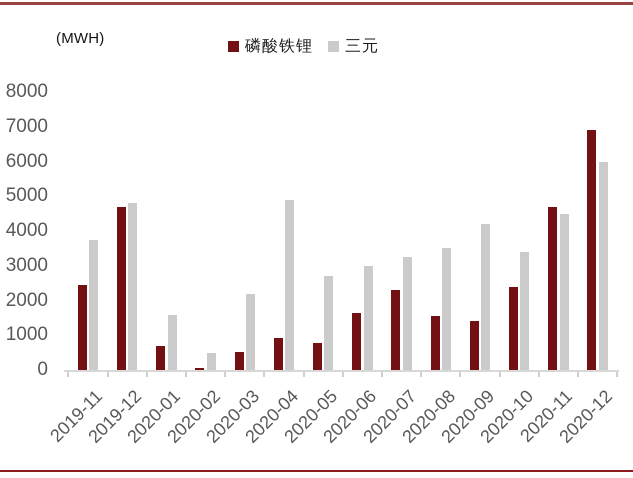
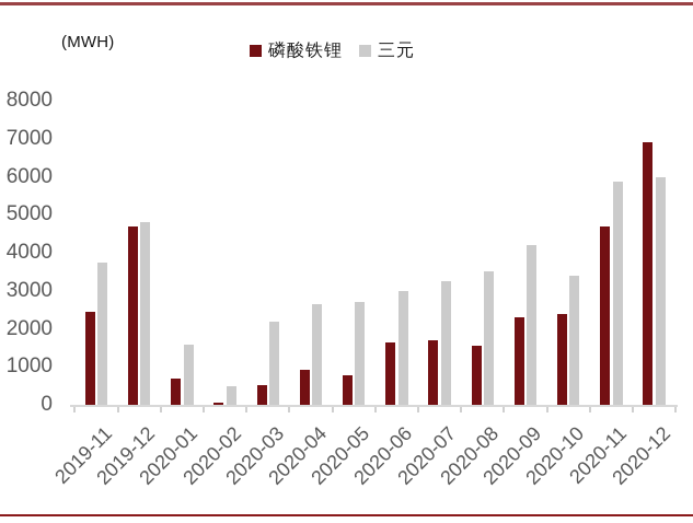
三元/2020-04: 4900 -> 2600
磷酸铁锂/2020-07: 2300 -> 1700
磷酸铁锂/2020-09: 1400 -> 2300
三元/2020-11: 4500 -> 5900
